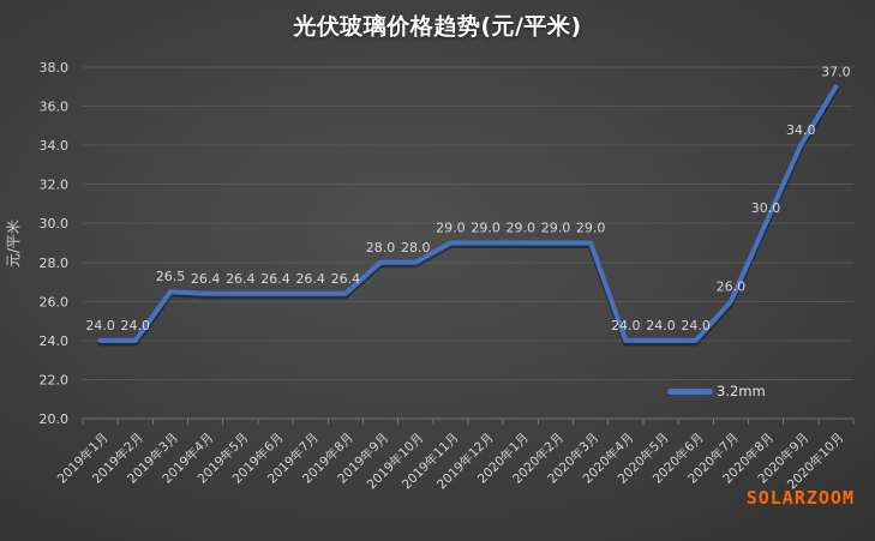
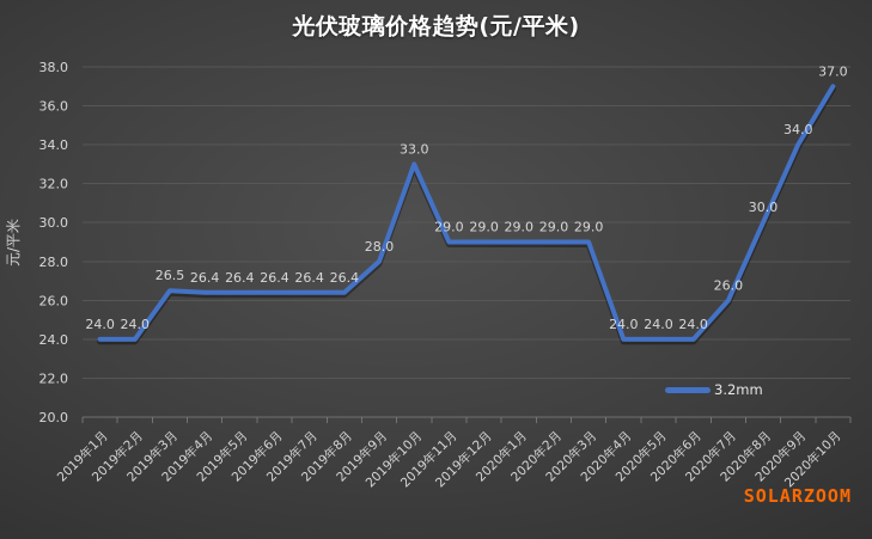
2019年10月: 28.0 -> 33.0
